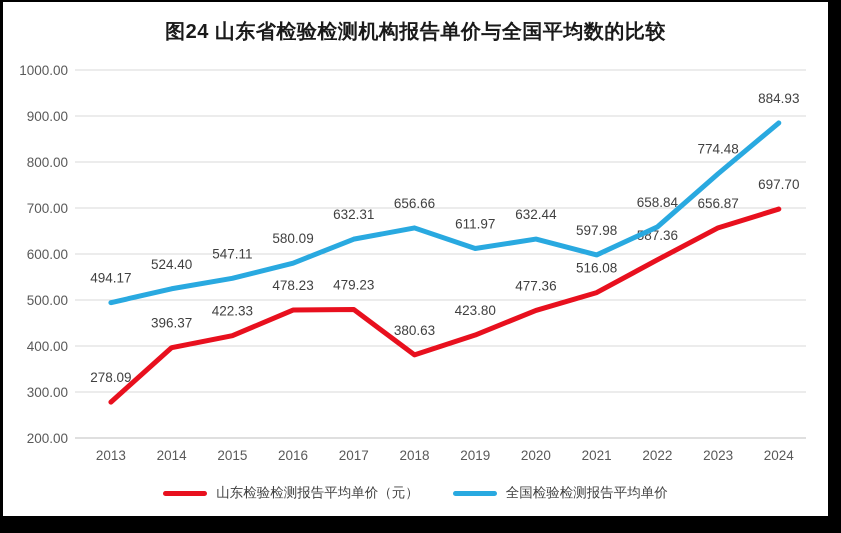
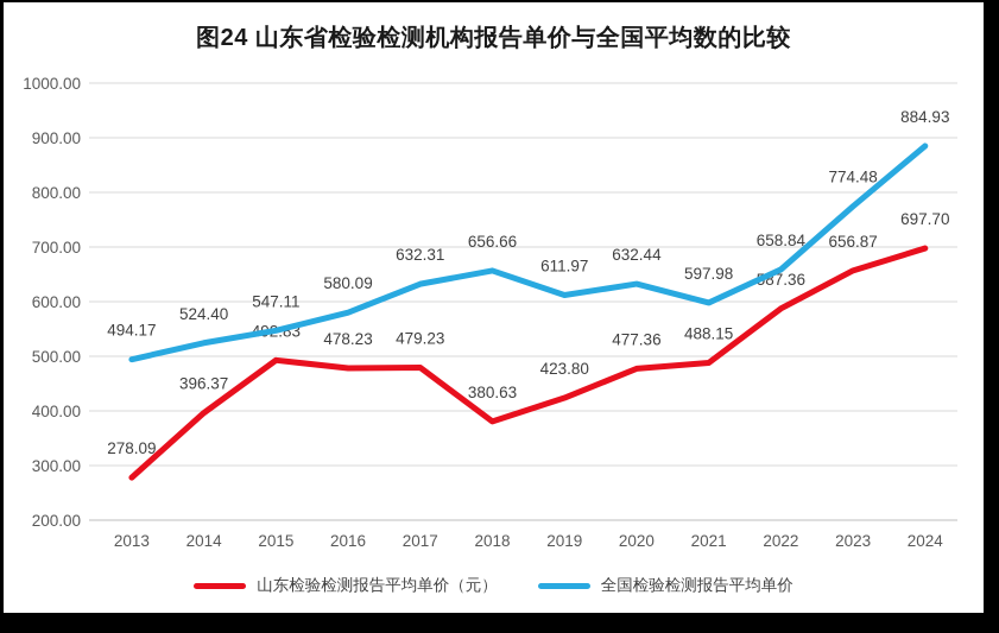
山东检验检测报告平均单价（元）/2015: 422.33 -> 492.83
山东检验检测报告平均单价（元）/2021: 516.08 -> 488.15
